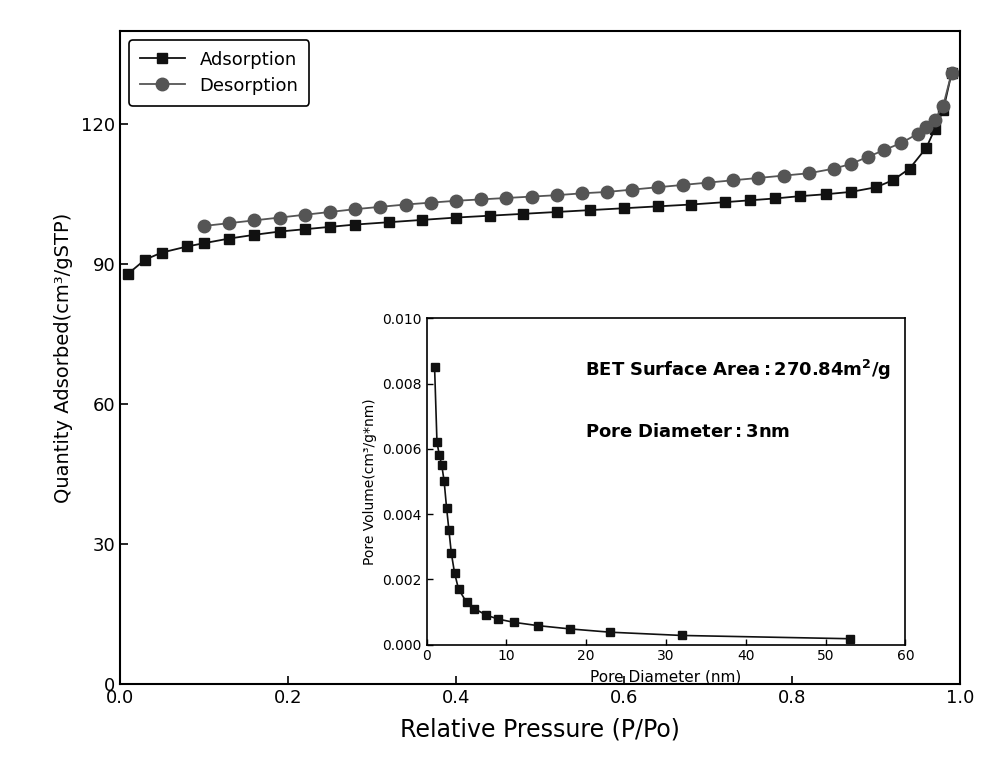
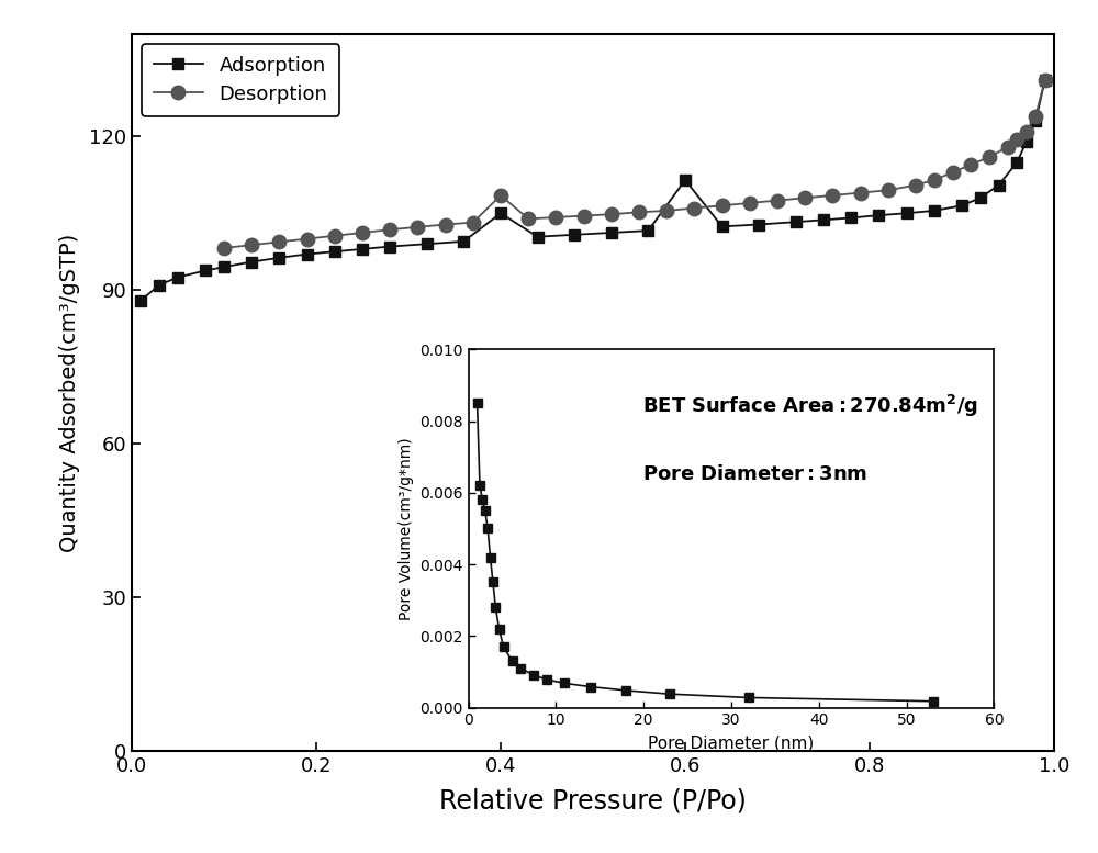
Adsorption/0.4: 100.0 -> 105.0
Desorption/0.4: 103.6 -> 108.5
Adsorption/0.6: 102.0 -> 111.5
